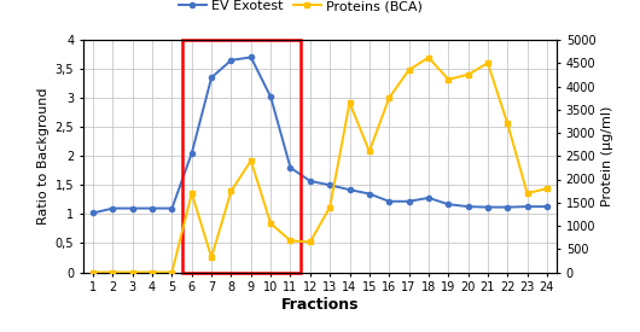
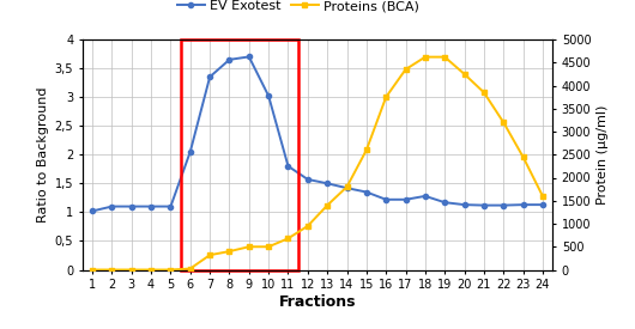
Proteins (BCA)/6: 1700 -> 20
Proteins (BCA)/8: 1750 -> 400
Proteins (BCA)/9: 2400 -> 500
Proteins (BCA)/10: 1050 -> 500
Proteins (BCA)/12: 650 -> 950
Proteins (BCA)/14: 3650 -> 1800
Proteins (BCA)/19: 4150 -> 4620
Proteins (BCA)/21: 4500 -> 3850
Proteins (BCA)/23: 1700 -> 2450
Proteins (BCA)/24: 1800 -> 1600
